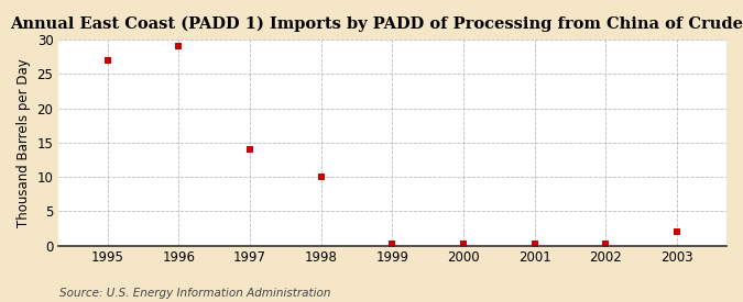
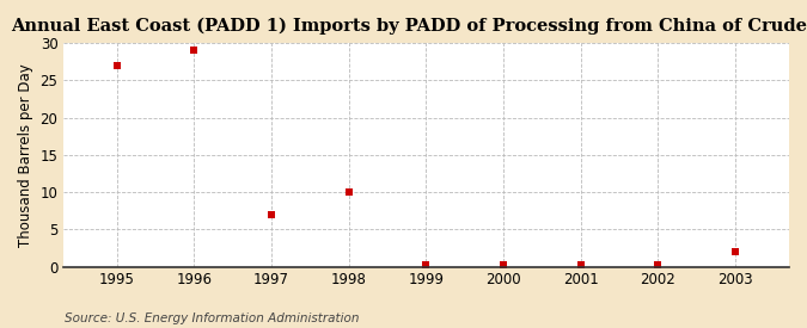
1997: 14.0 -> 7.0
